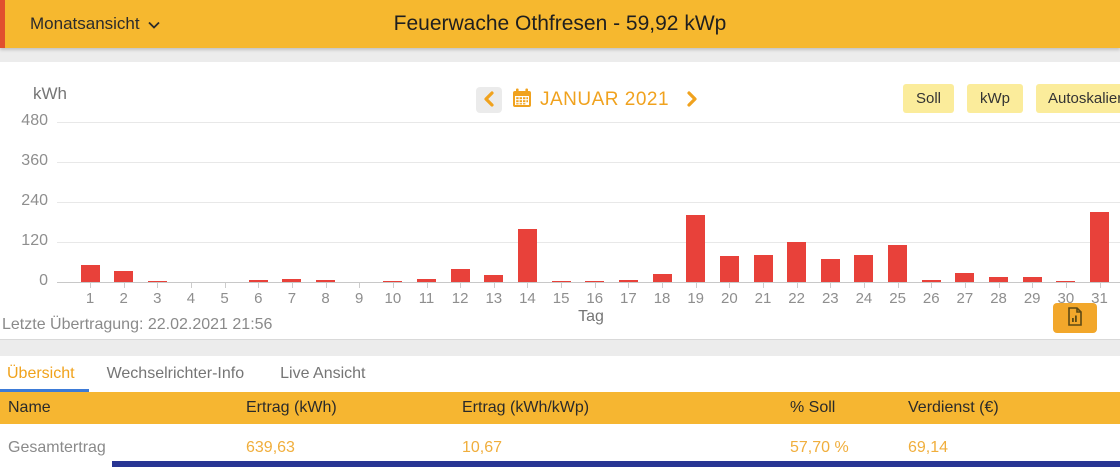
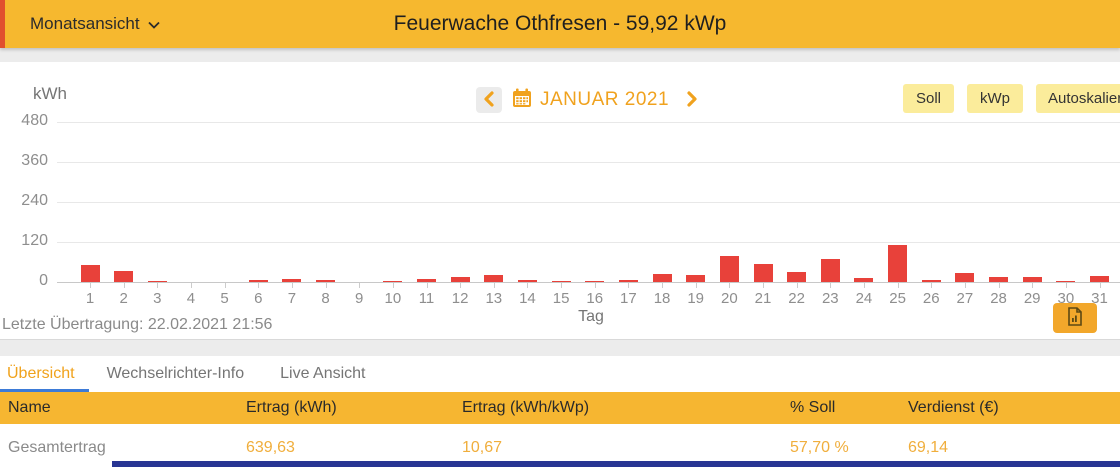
12: 40 -> 20
14: 160 -> 10
19: 200 -> 20
21: 80 -> 50
22: 120 -> 30
24: 80 -> 10
31: 210 -> 20
